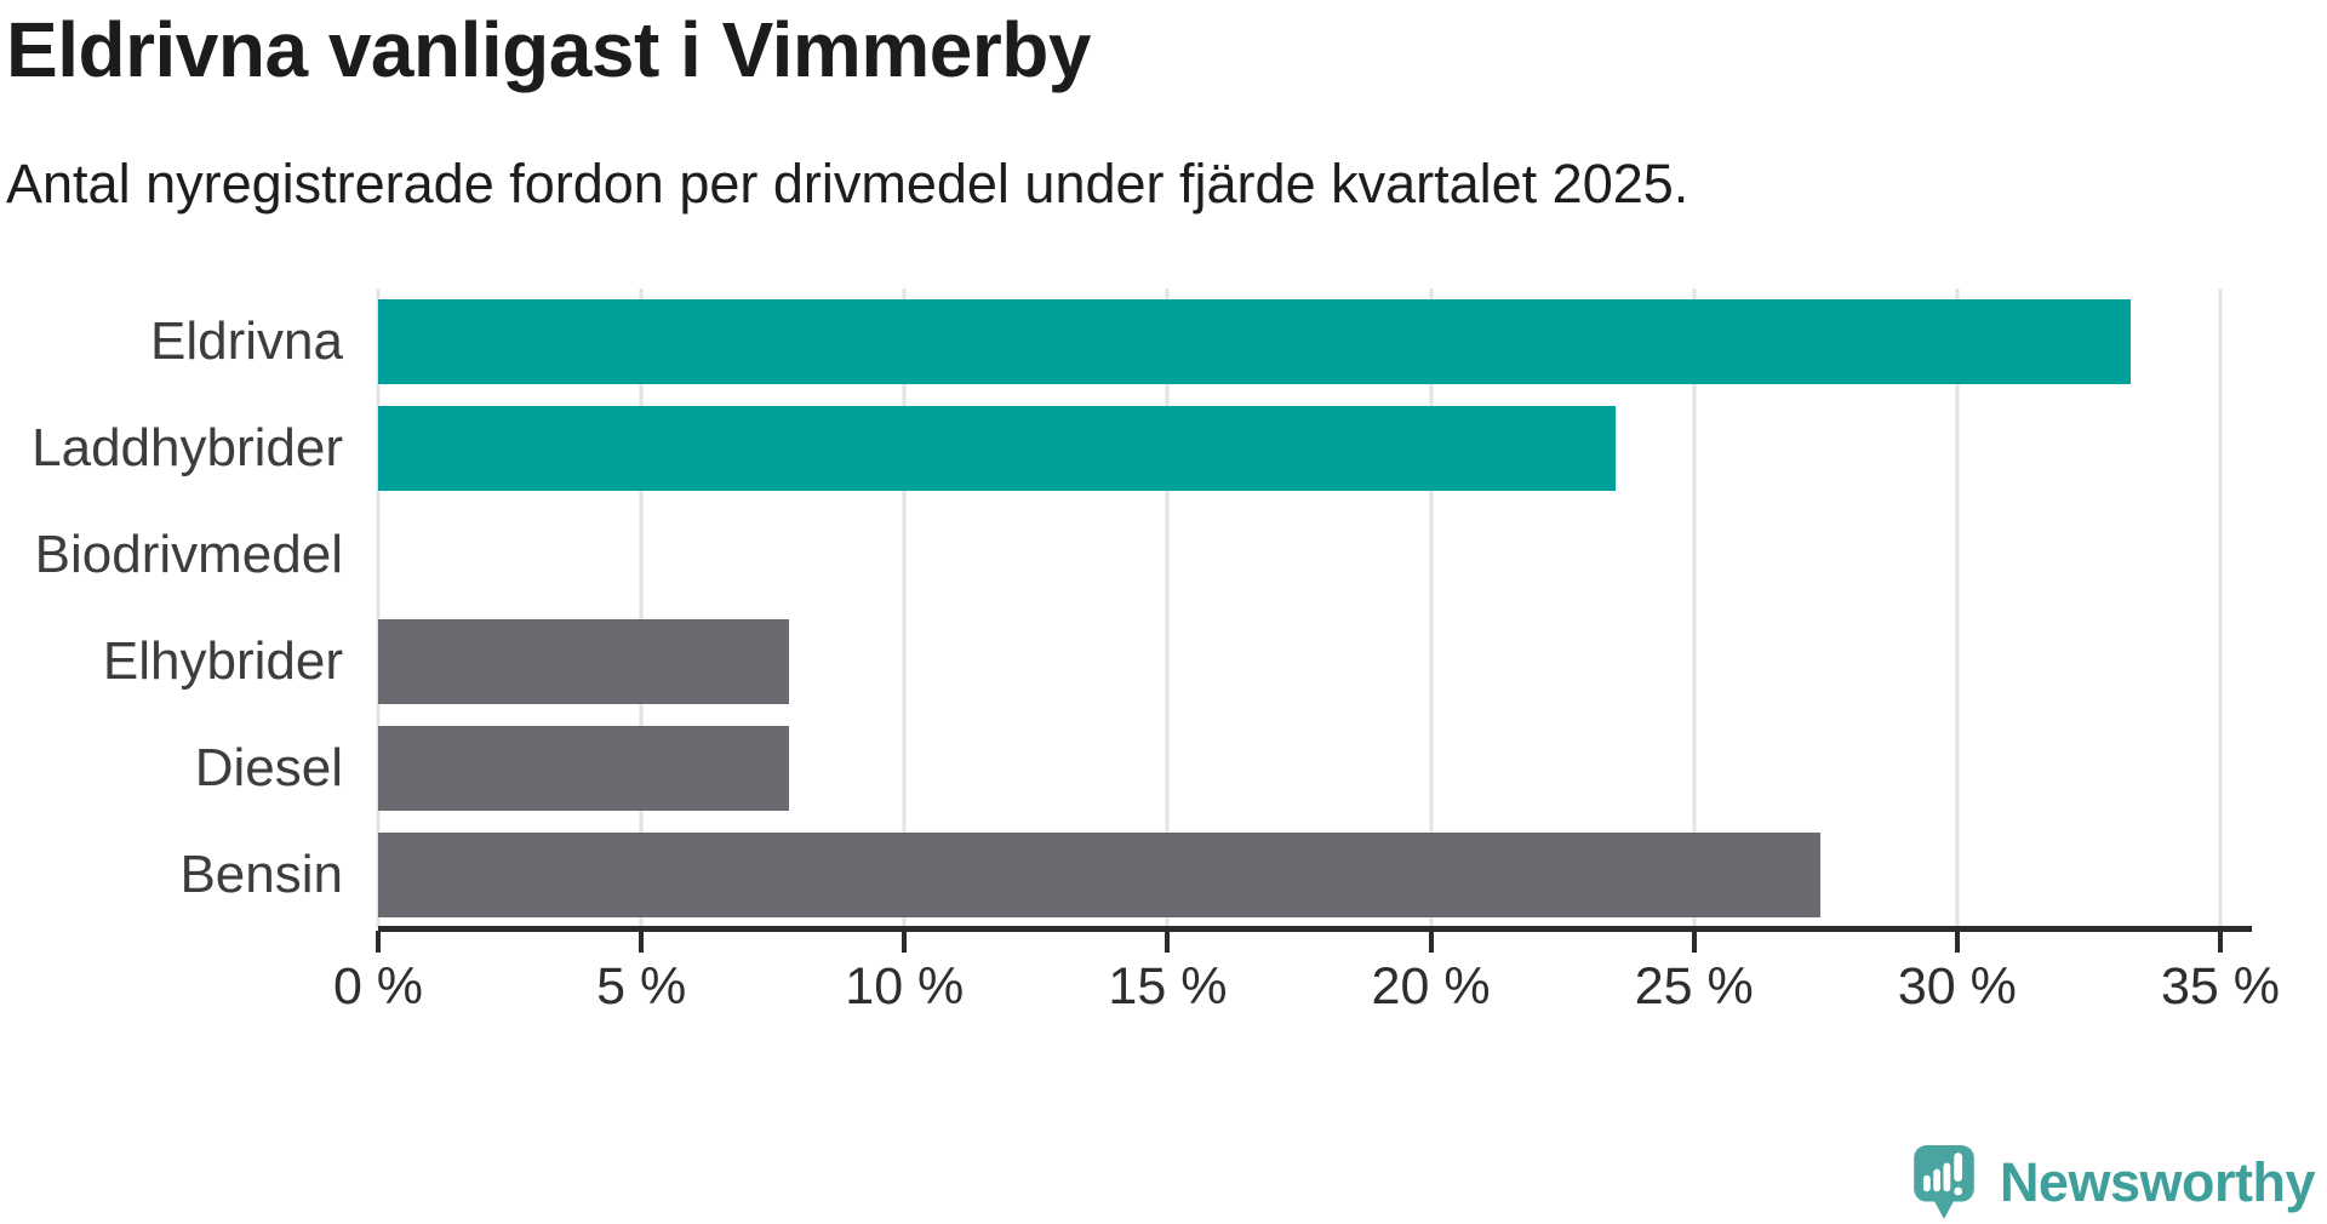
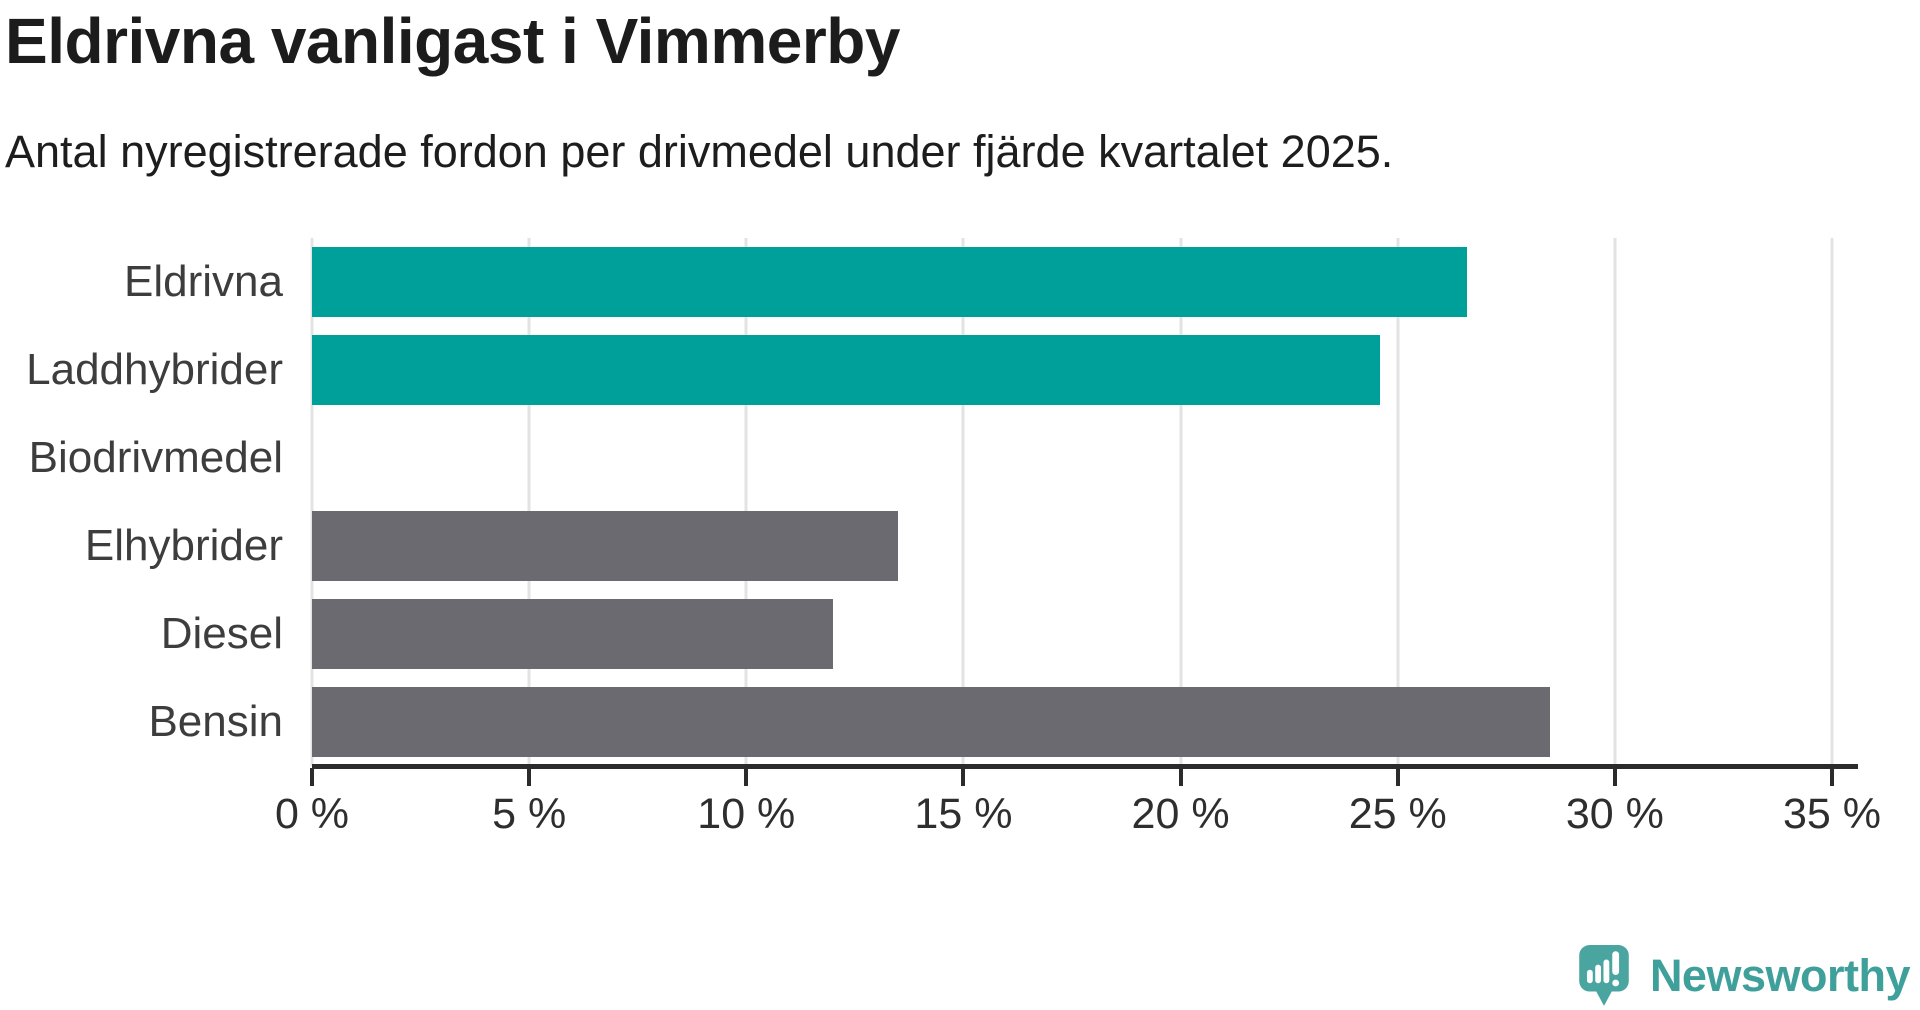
Eldrivna: 33.3% -> 26.6%
Laddhybrider: 23.5% -> 24.6%
Elhybrider: 7.8% -> 13.5%
Diesel: 7.8% -> 12.0%
Bensin: 27.4% -> 28.5%
